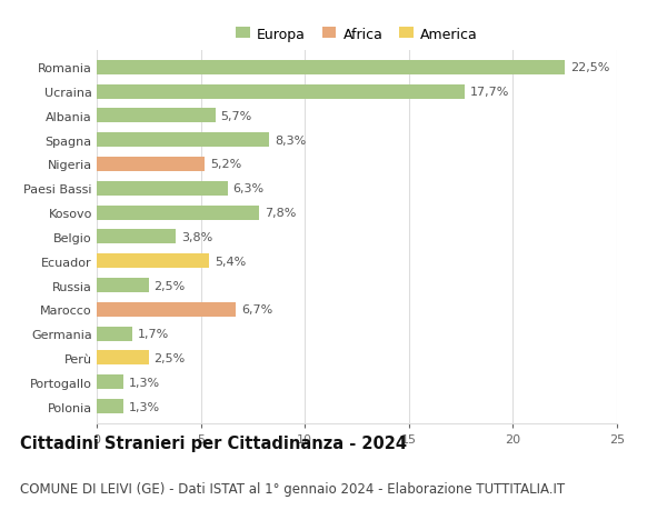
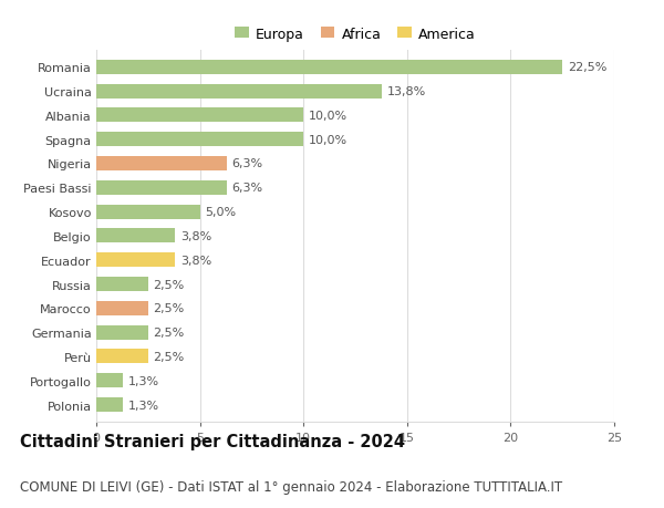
Ucraina: 17,7% -> 13,8%
Albania: 5,7% -> 10,0%
Spagna: 8,3% -> 10,0%
Nigeria: 5,2% -> 6,3%
Kosovo: 7,8% -> 5,0%
Ecuador: 5,4% -> 3,8%
Marocco: 6,7% -> 2,5%
Germania: 1,7% -> 2,5%
